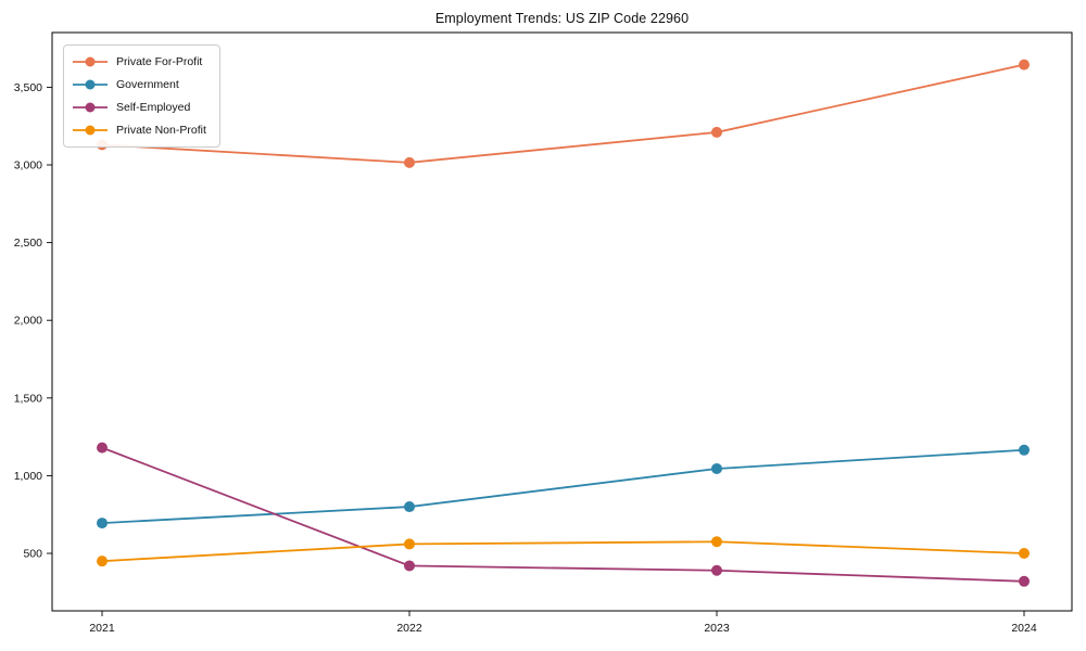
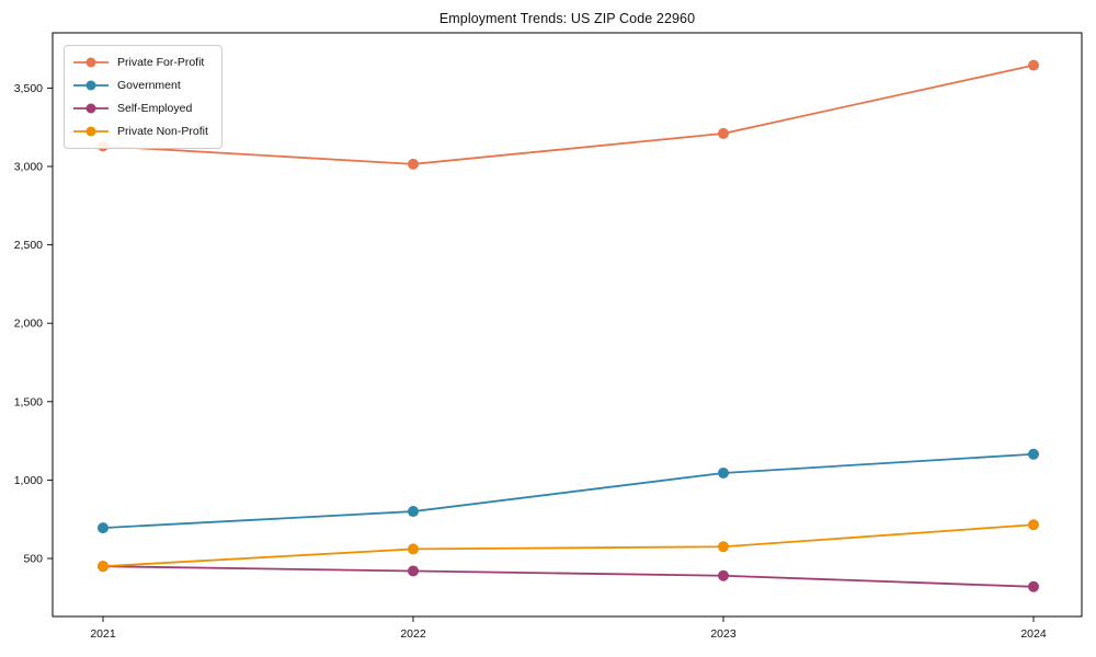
Self-Employed/2021: 1180 -> 450
Private Non-Profit/2024: 500 -> 720
